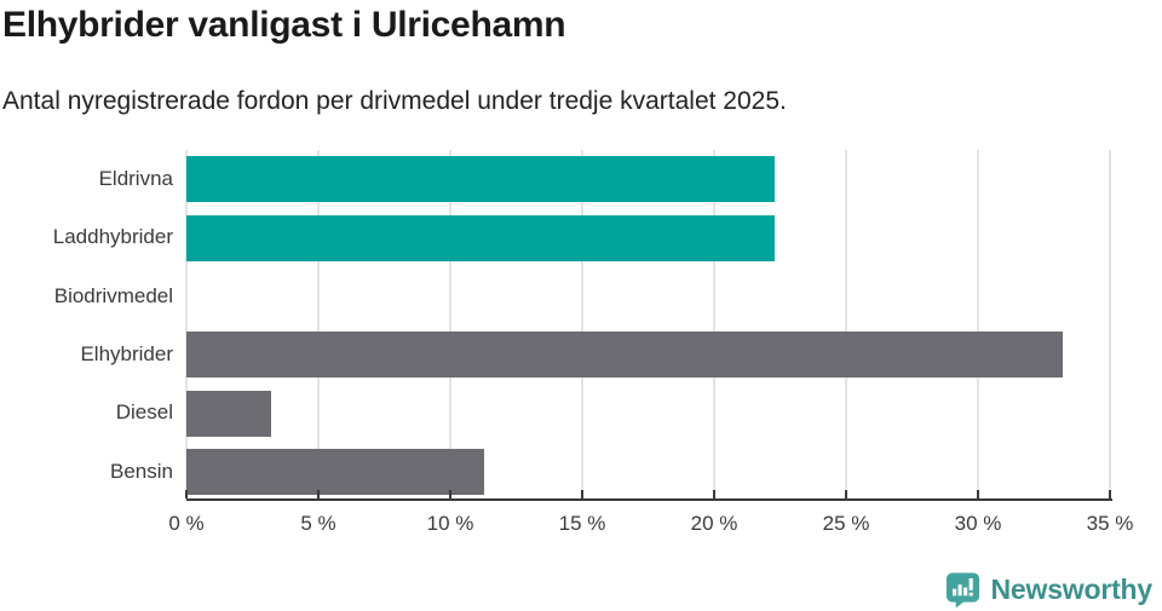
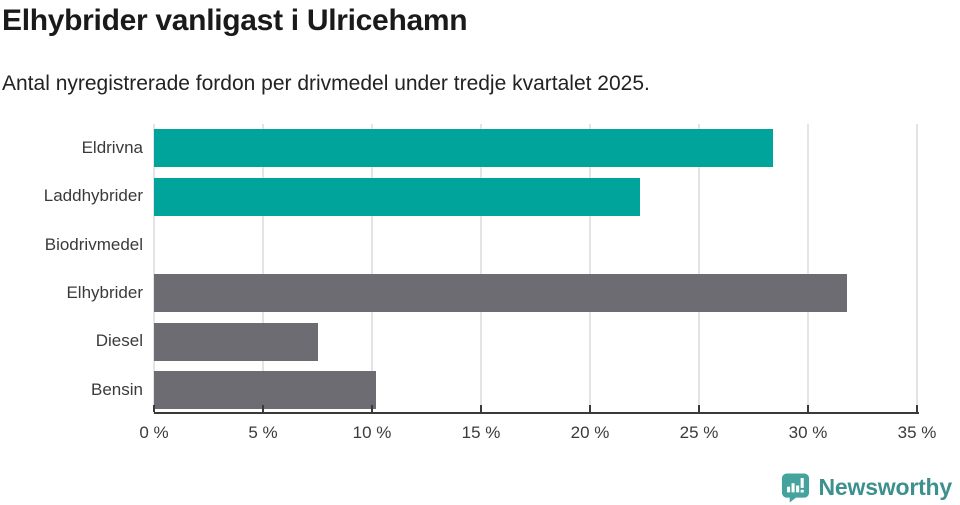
Eldrivna: 22.3% -> 28.4%
Elhybrider: 33.2% -> 31.8%
Diesel: 3.2% -> 7.5%
Bensin: 11.3% -> 10.2%
